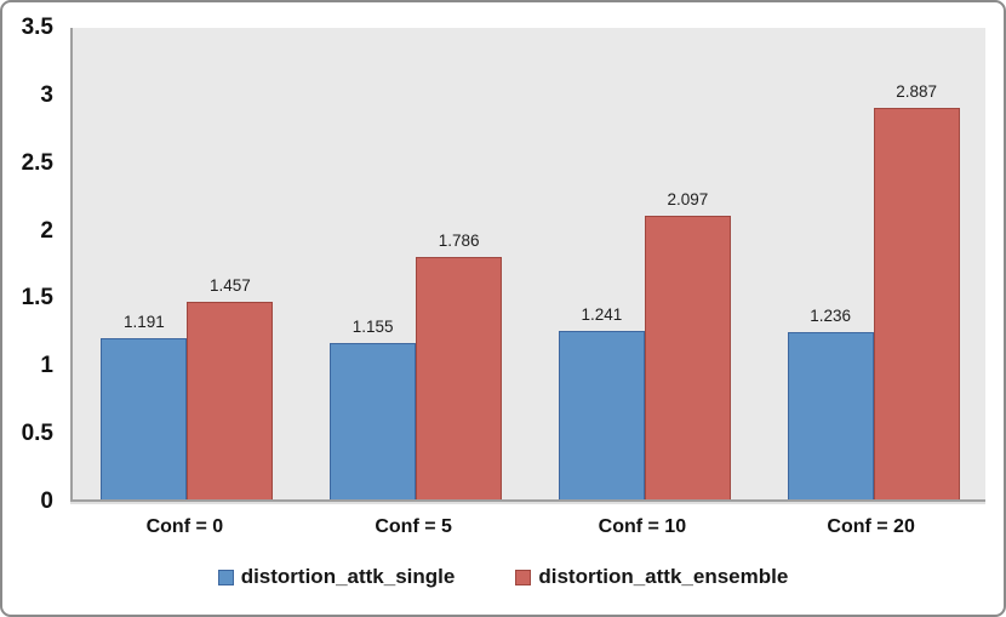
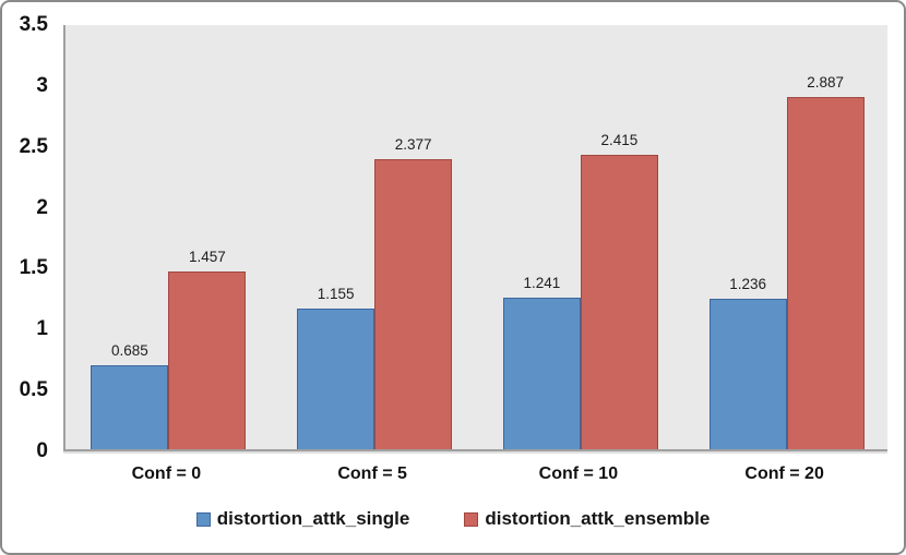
distortion_attk_single/Conf = 0: 1.191 -> 0.685
distortion_attk_ensemble/Conf = 5: 1.786 -> 2.377
distortion_attk_ensemble/Conf = 10: 2.097 -> 2.415
